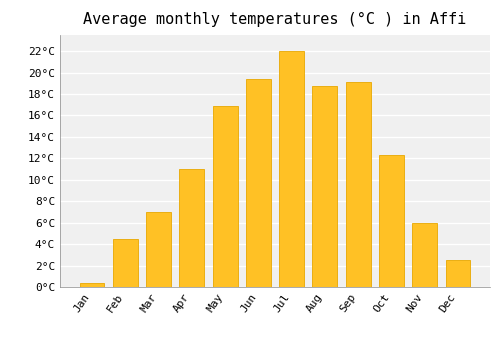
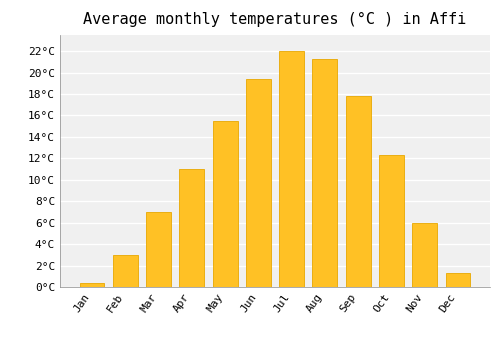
Feb: 4.5°C -> 3.0°C
May: 16.9°C -> 15.5°C
Aug: 18.7°C -> 21.3°C
Sep: 19.1°C -> 17.8°C
Dec: 2.5°C -> 1.3°C
